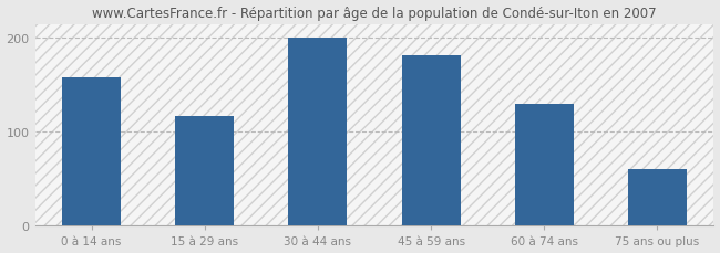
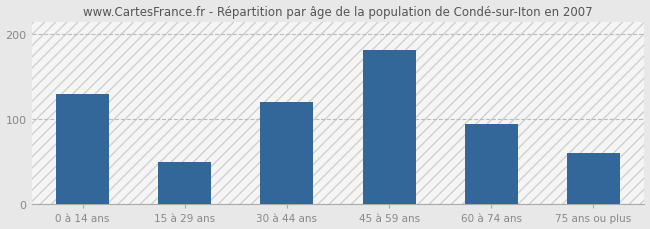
0 à 14 ans: 158 -> 130
15 à 29 ans: 117 -> 50
30 à 44 ans: 200 -> 120
60 à 74 ans: 130 -> 94
